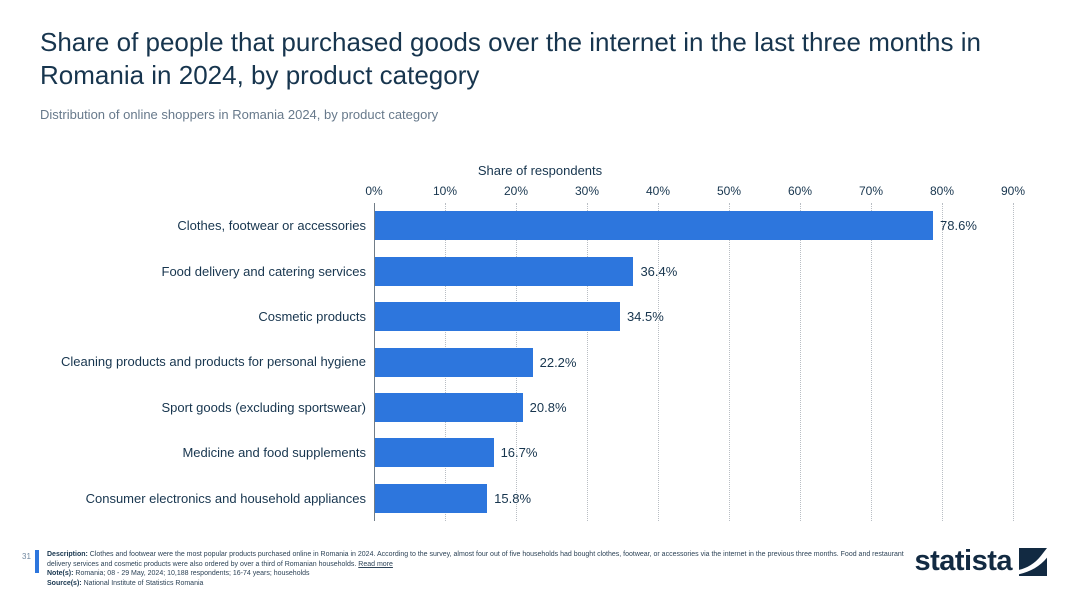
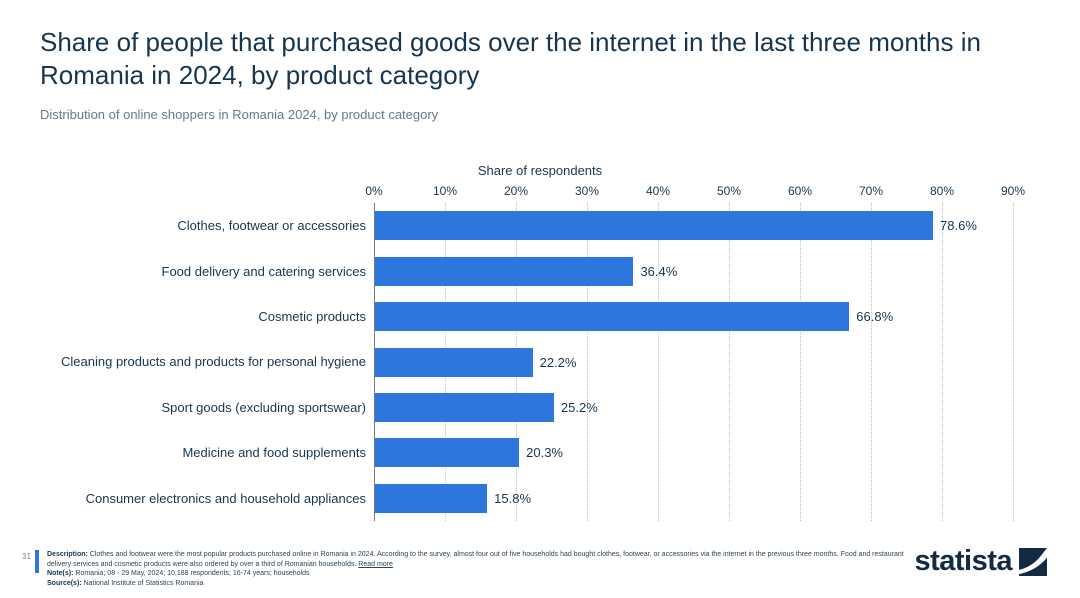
Cosmetic products: 34.5% -> 66.8%
Sport goods (excluding sportswear): 20.8% -> 25.2%
Medicine and food supplements: 16.7% -> 20.3%
